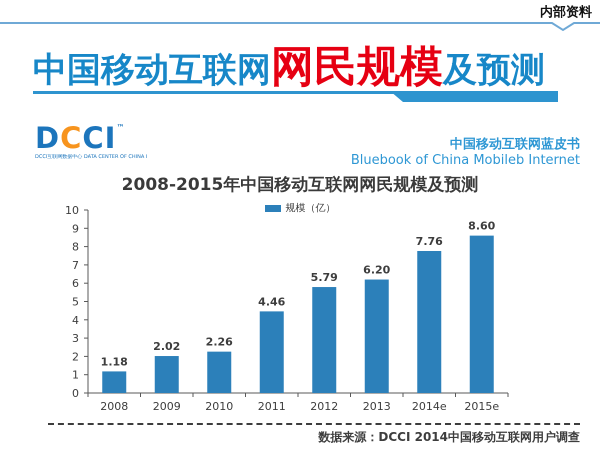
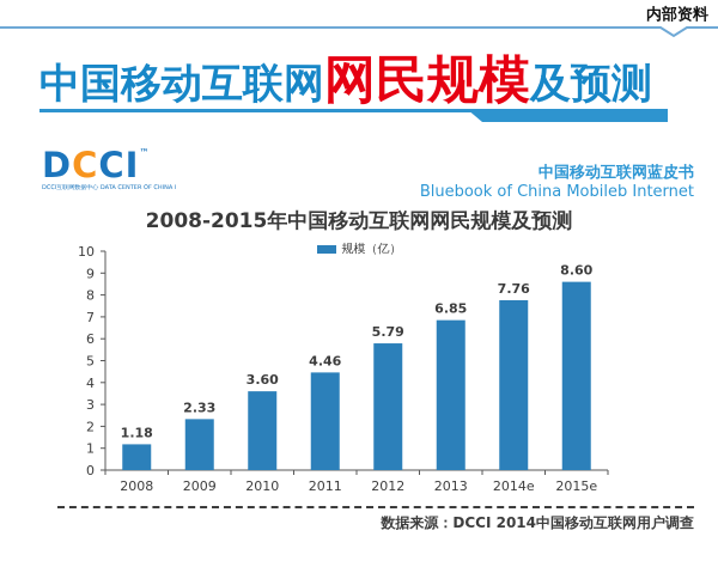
2009: 2.02 -> 2.33
2010: 2.26 -> 3.60
2013: 6.20 -> 6.85
